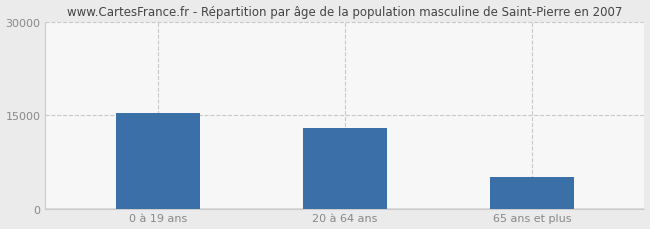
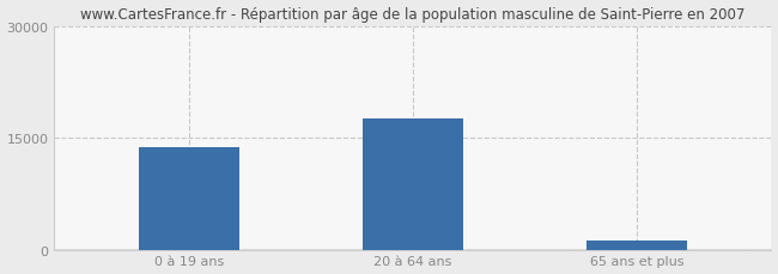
0 à 19 ans: 15400 -> 13800
20 à 64 ans: 13000 -> 17500
65 ans et plus: 5000 -> 1200
